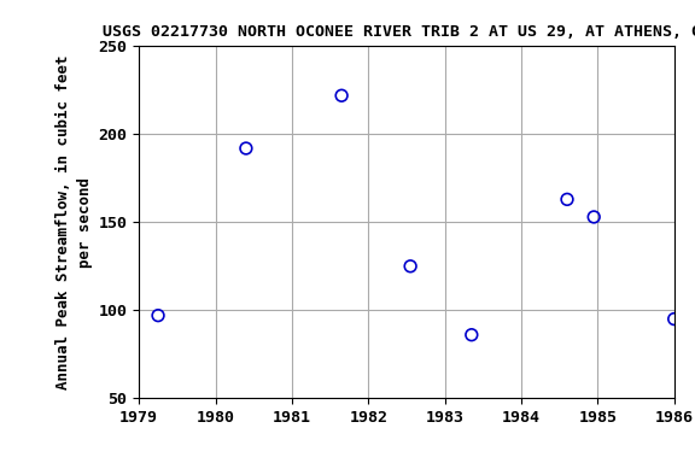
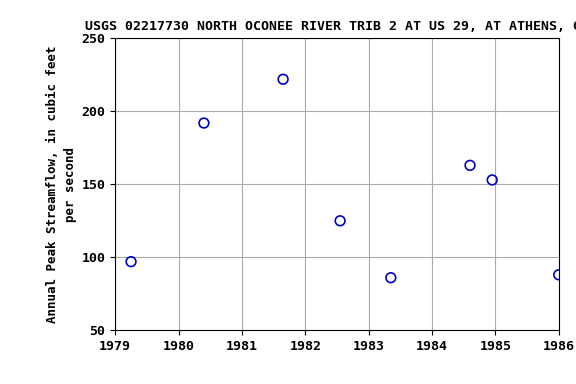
1986: 95 -> 88
